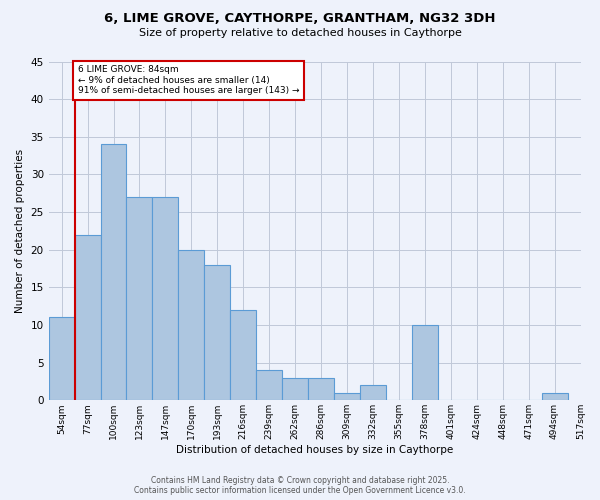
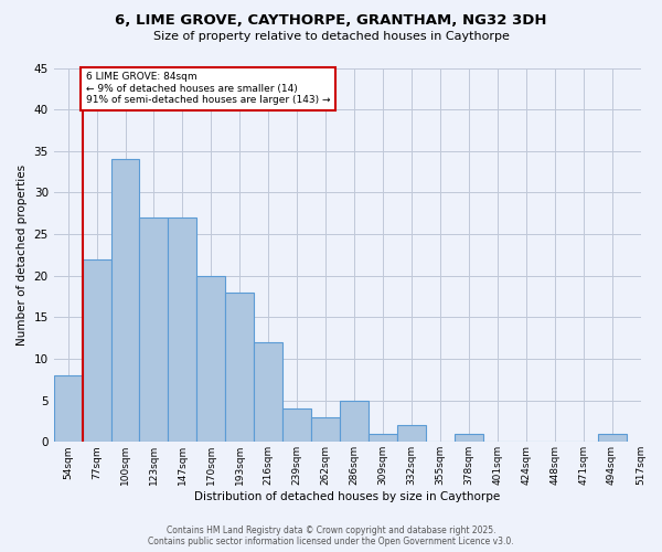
54sqm: 11 -> 8
286sqm: 3 -> 5
378sqm: 10 -> 1
